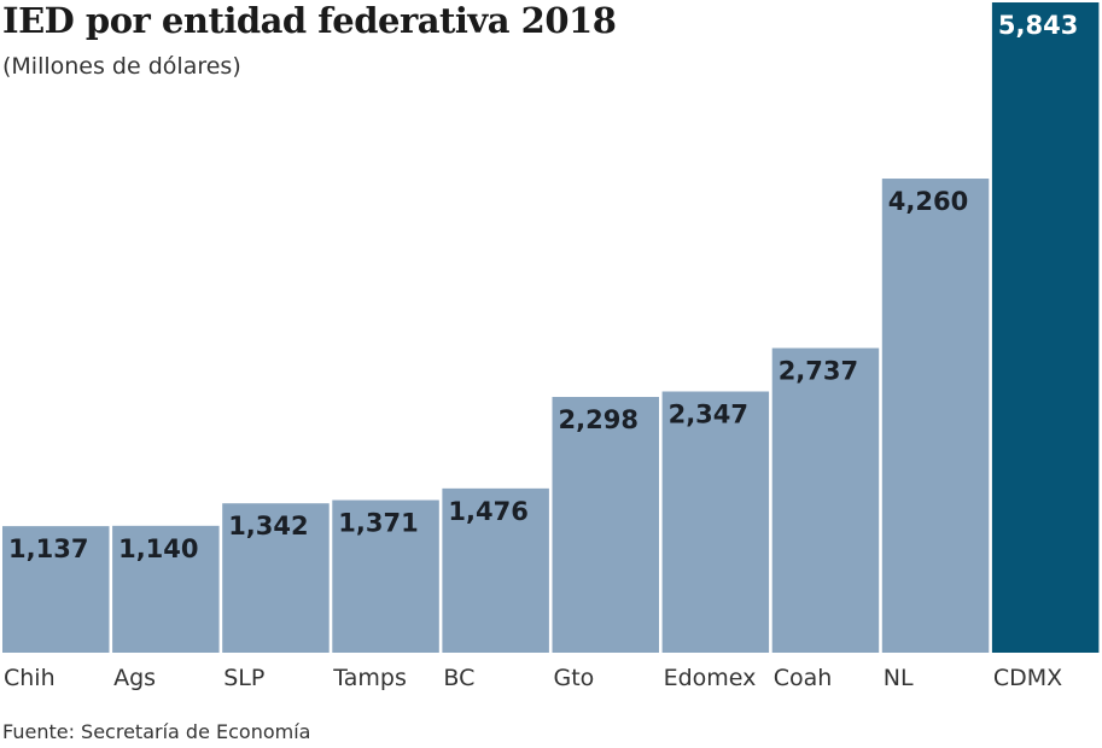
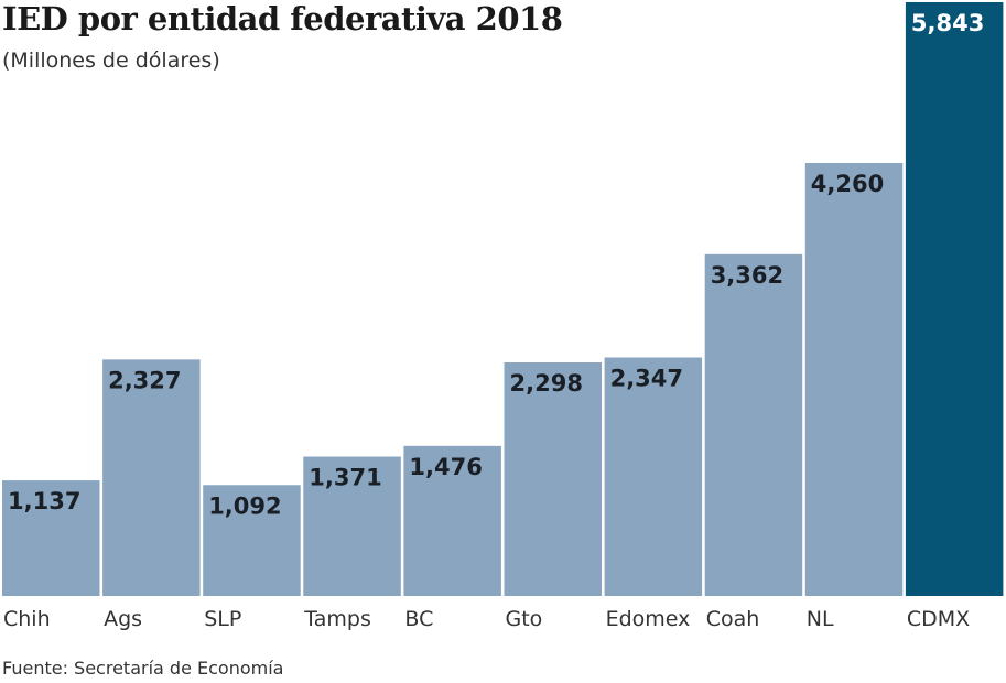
Ags: 1,140 -> 2,327
SLP: 1,342 -> 1,092
Coah: 2,737 -> 3,362
